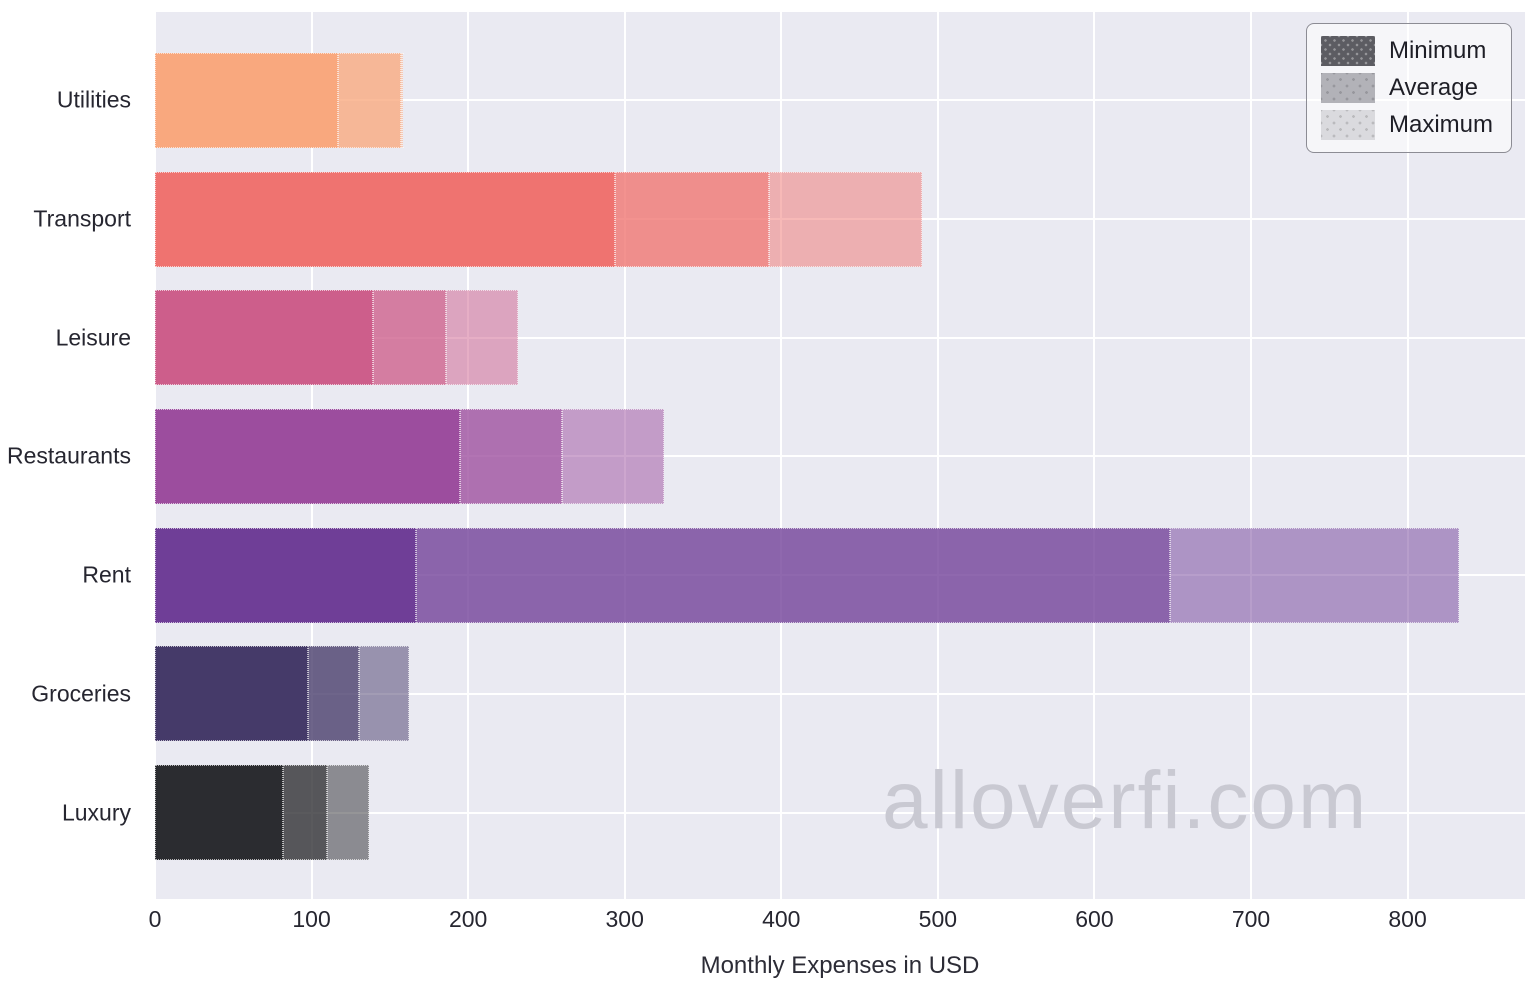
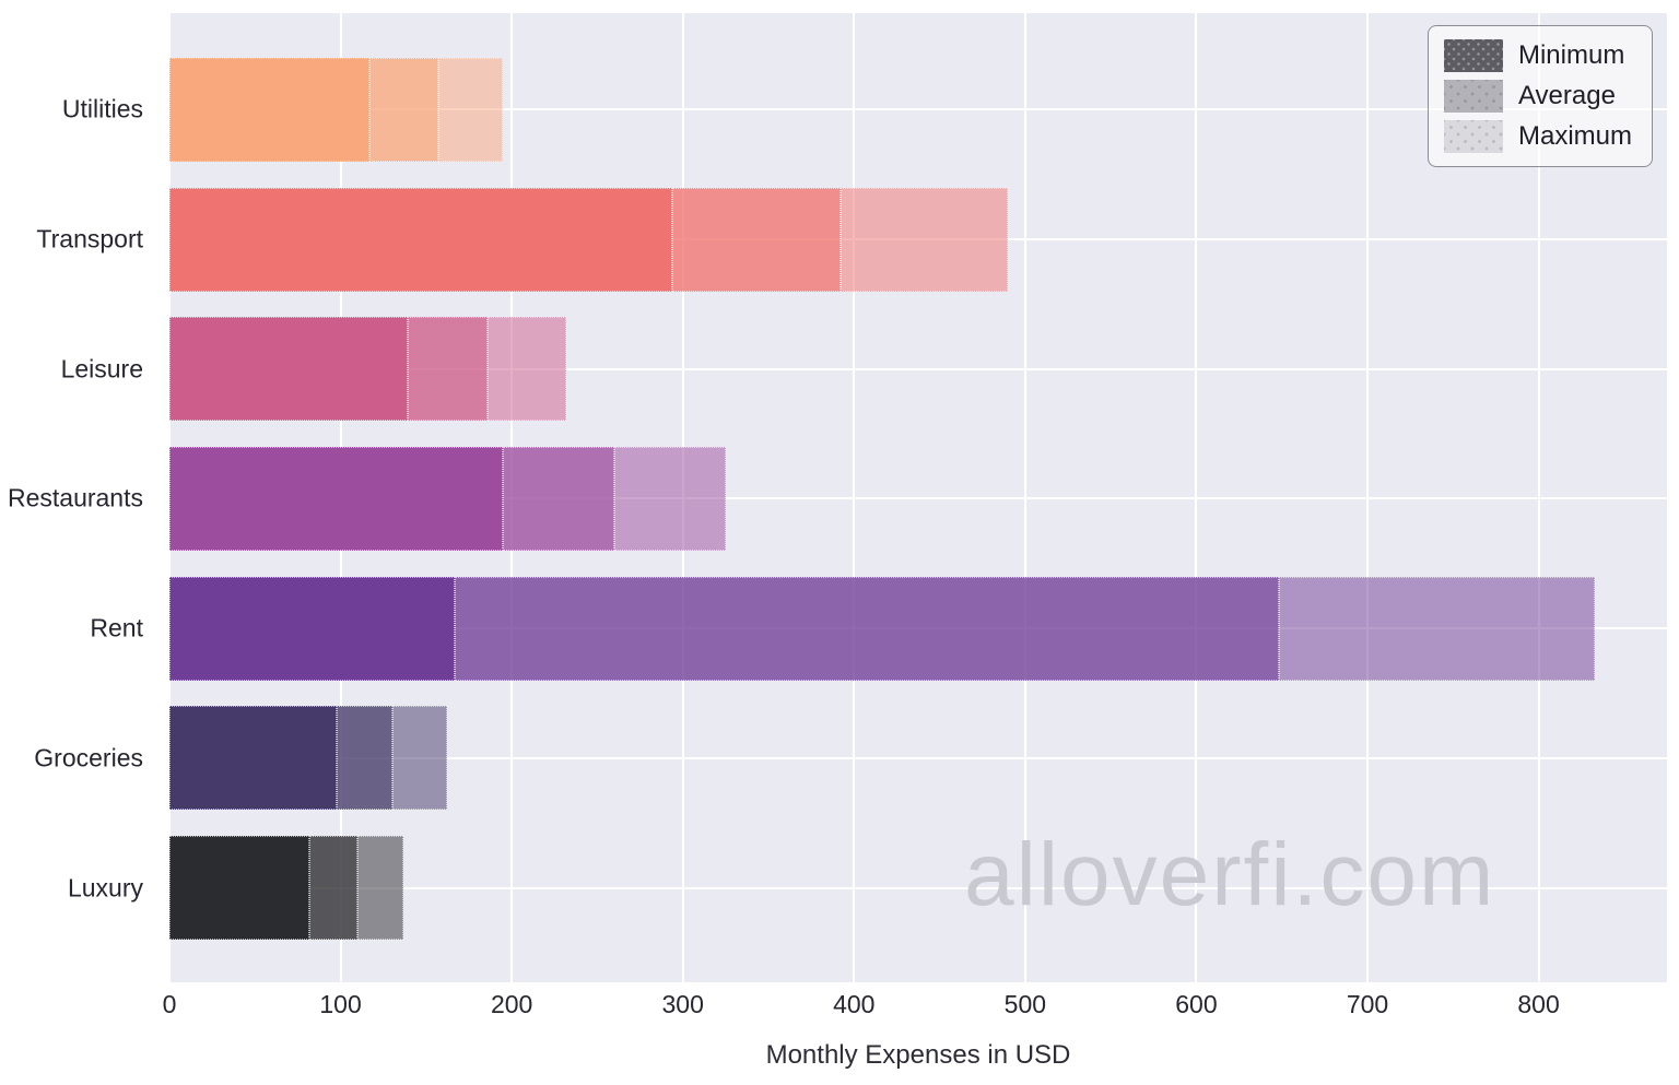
Maximum/Utilities: 141 -> 195
